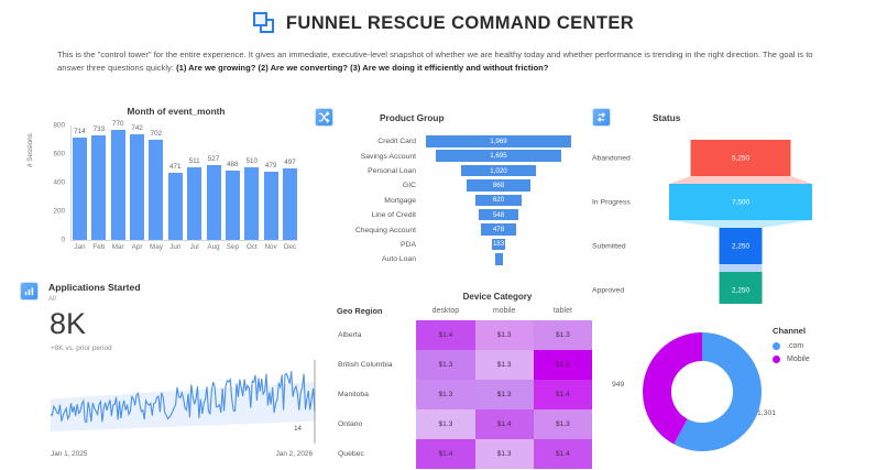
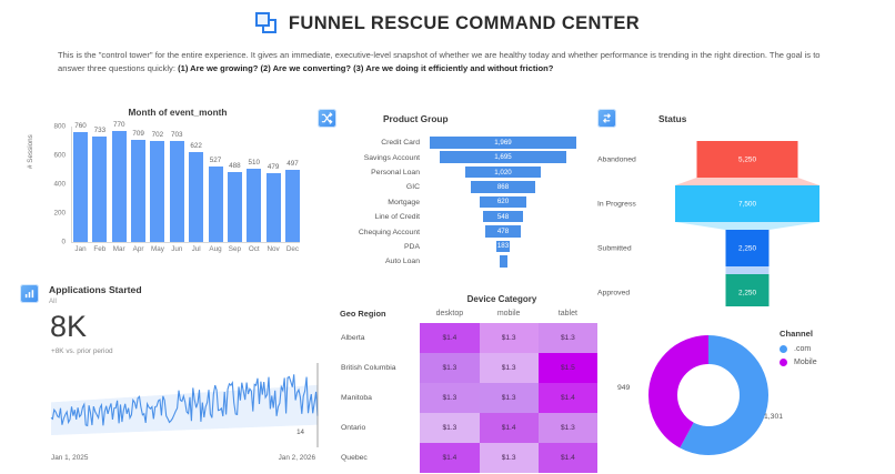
Month of event_month/Jan: 714 -> 760
Month of event_month/Apr: 742 -> 709
Month of event_month/Jun: 471 -> 703
Month of event_month/Jul: 511 -> 622
